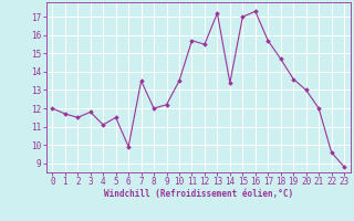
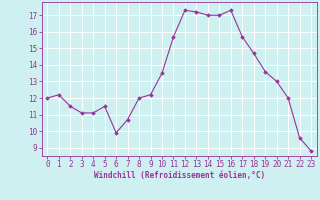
1: 11.7 -> 12.2
3: 11.8 -> 11.1
7: 13.5 -> 10.7
12: 15.5 -> 17.3
14: 13.4 -> 17.0
